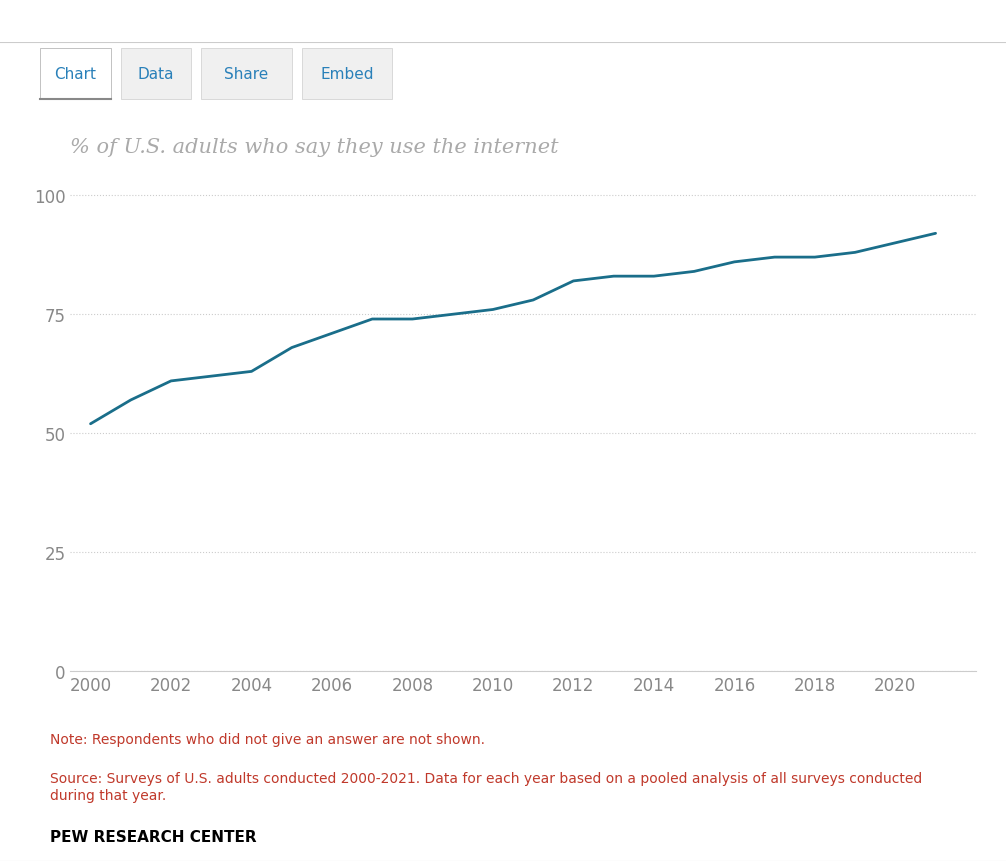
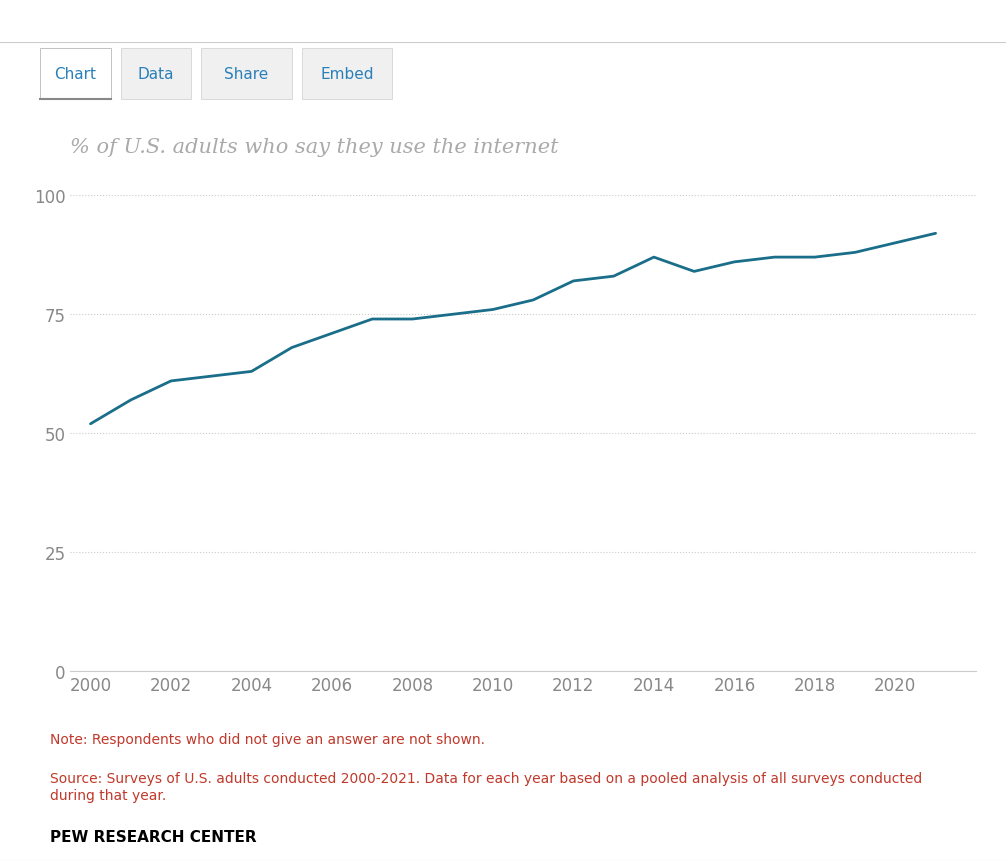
2014: 83 -> 87
